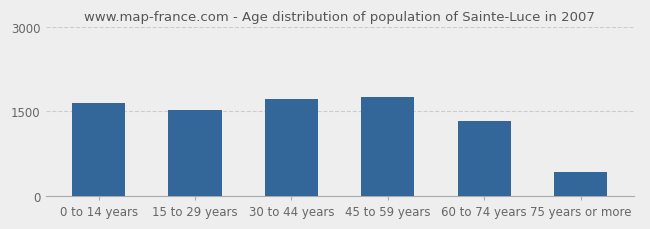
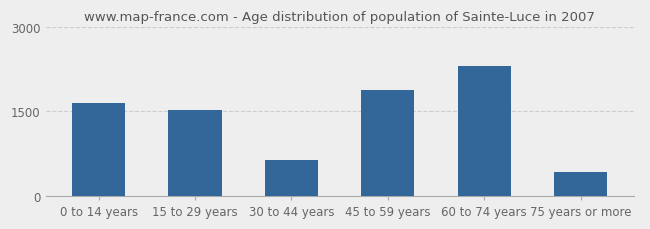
30 to 44 years: 1720 -> 640
45 to 59 years: 1750 -> 1880
60 to 74 years: 1330 -> 2300
